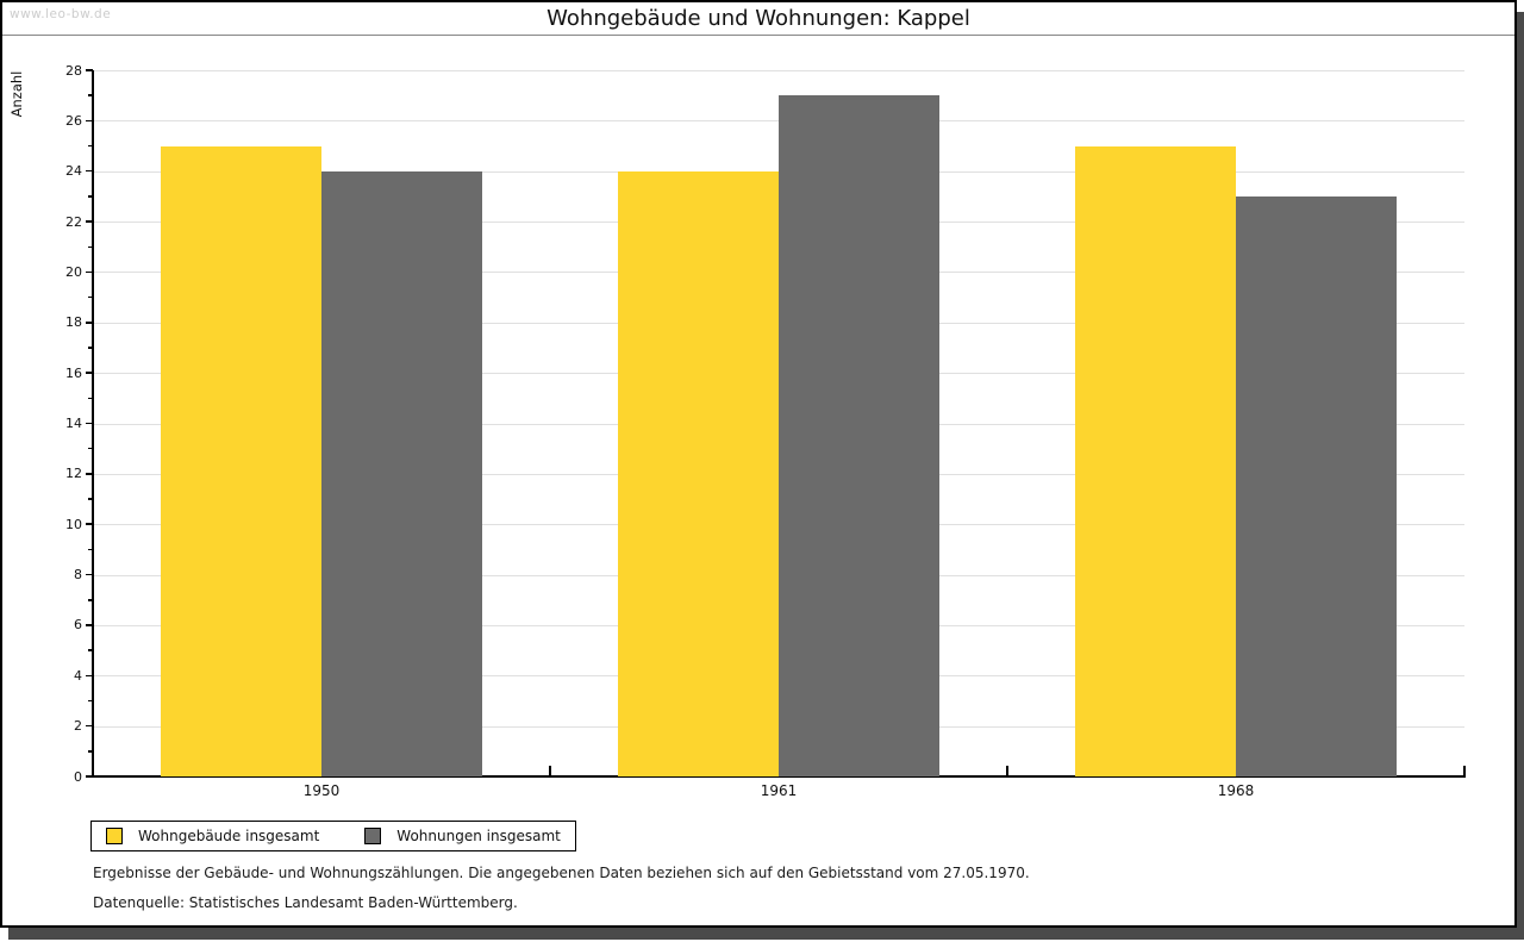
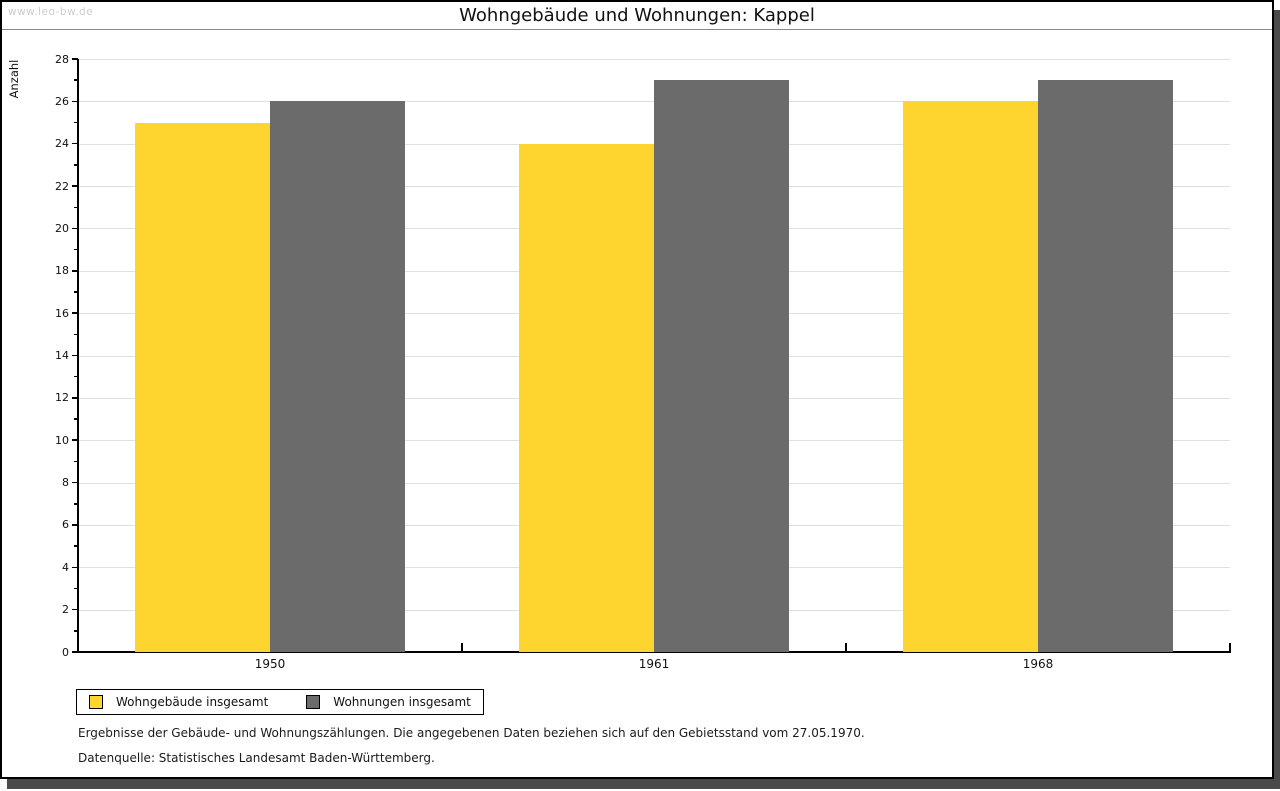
Wohnungen insgesamt/1950: 24 -> 26
Wohngebäude insgesamt/1968: 25 -> 26
Wohnungen insgesamt/1968: 23 -> 27
